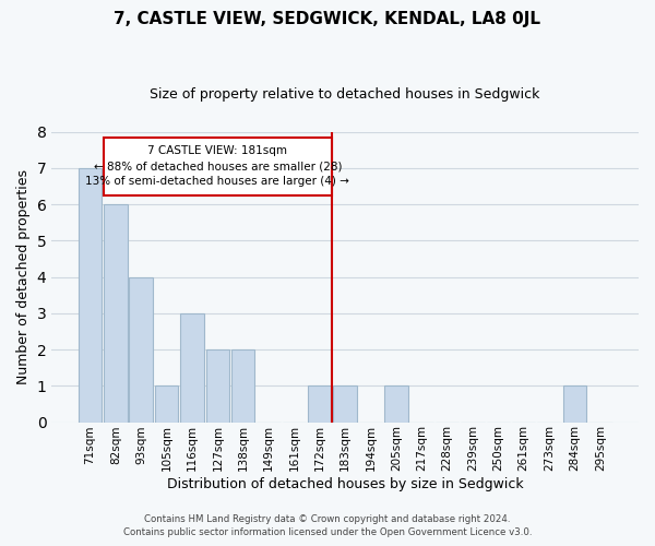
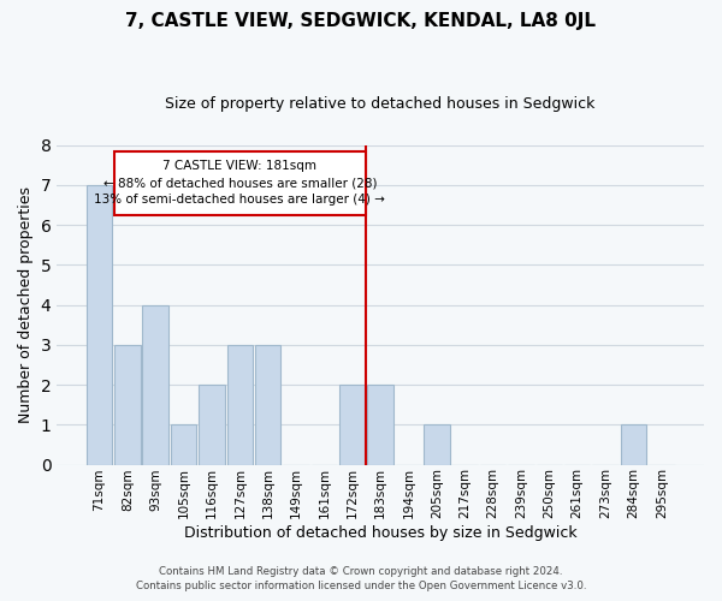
82sqm: 6 -> 3
116sqm: 3 -> 2
127sqm: 2 -> 3
138sqm: 2 -> 3
172sqm: 1 -> 2
183sqm: 1 -> 2
